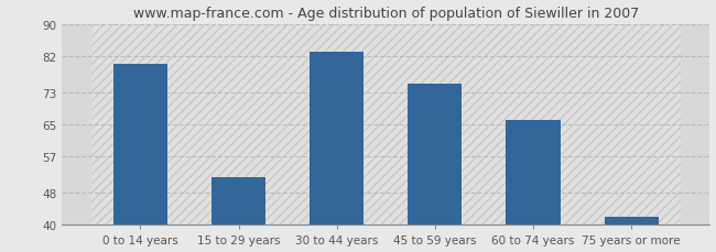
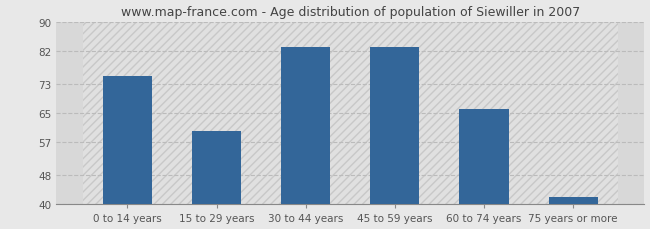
0 to 14 years: 80 -> 75
15 to 29 years: 52 -> 60
45 to 59 years: 75 -> 83
